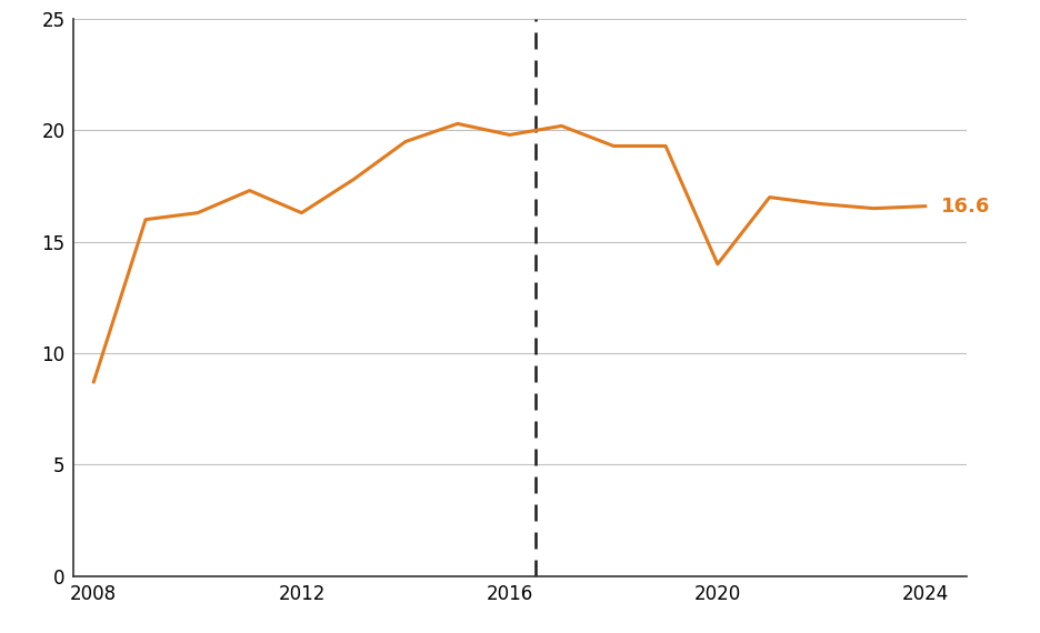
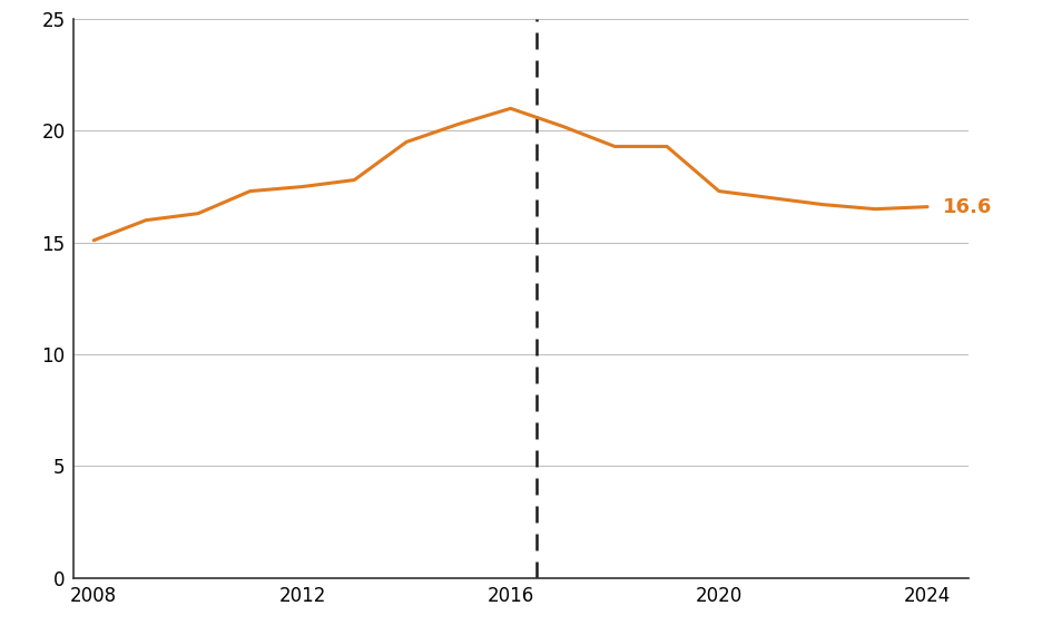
2008: 8.7 -> 15.1
2012: 16.3 -> 17.5
2016: 19.8 -> 21.0
2020: 14.0 -> 17.3
